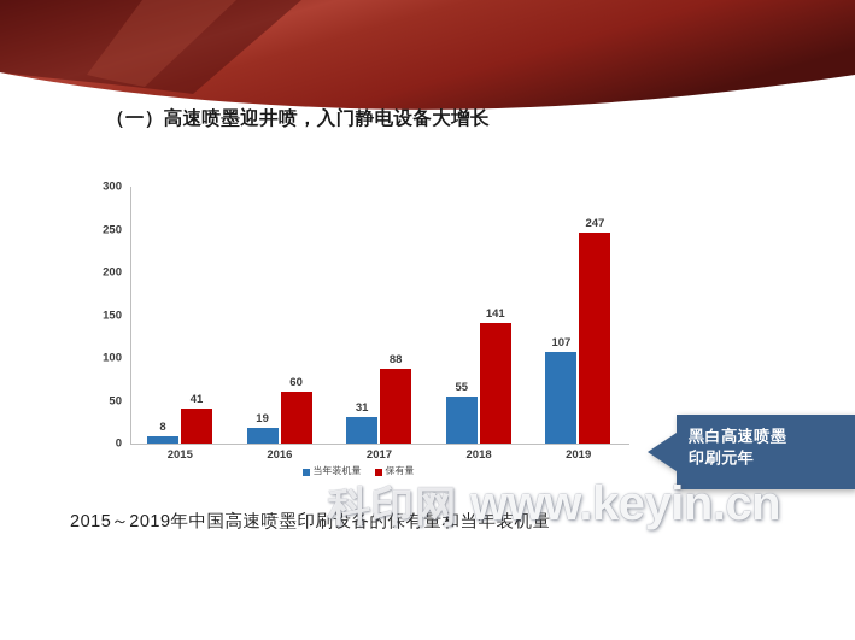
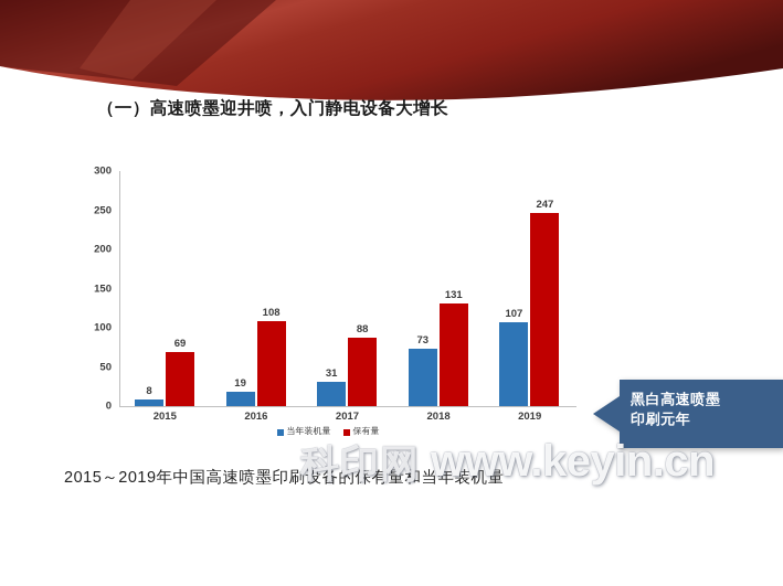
保有量/2015: 41 -> 69
保有量/2016: 60 -> 108
当年装机量/2018: 55 -> 73
保有量/2018: 141 -> 131
